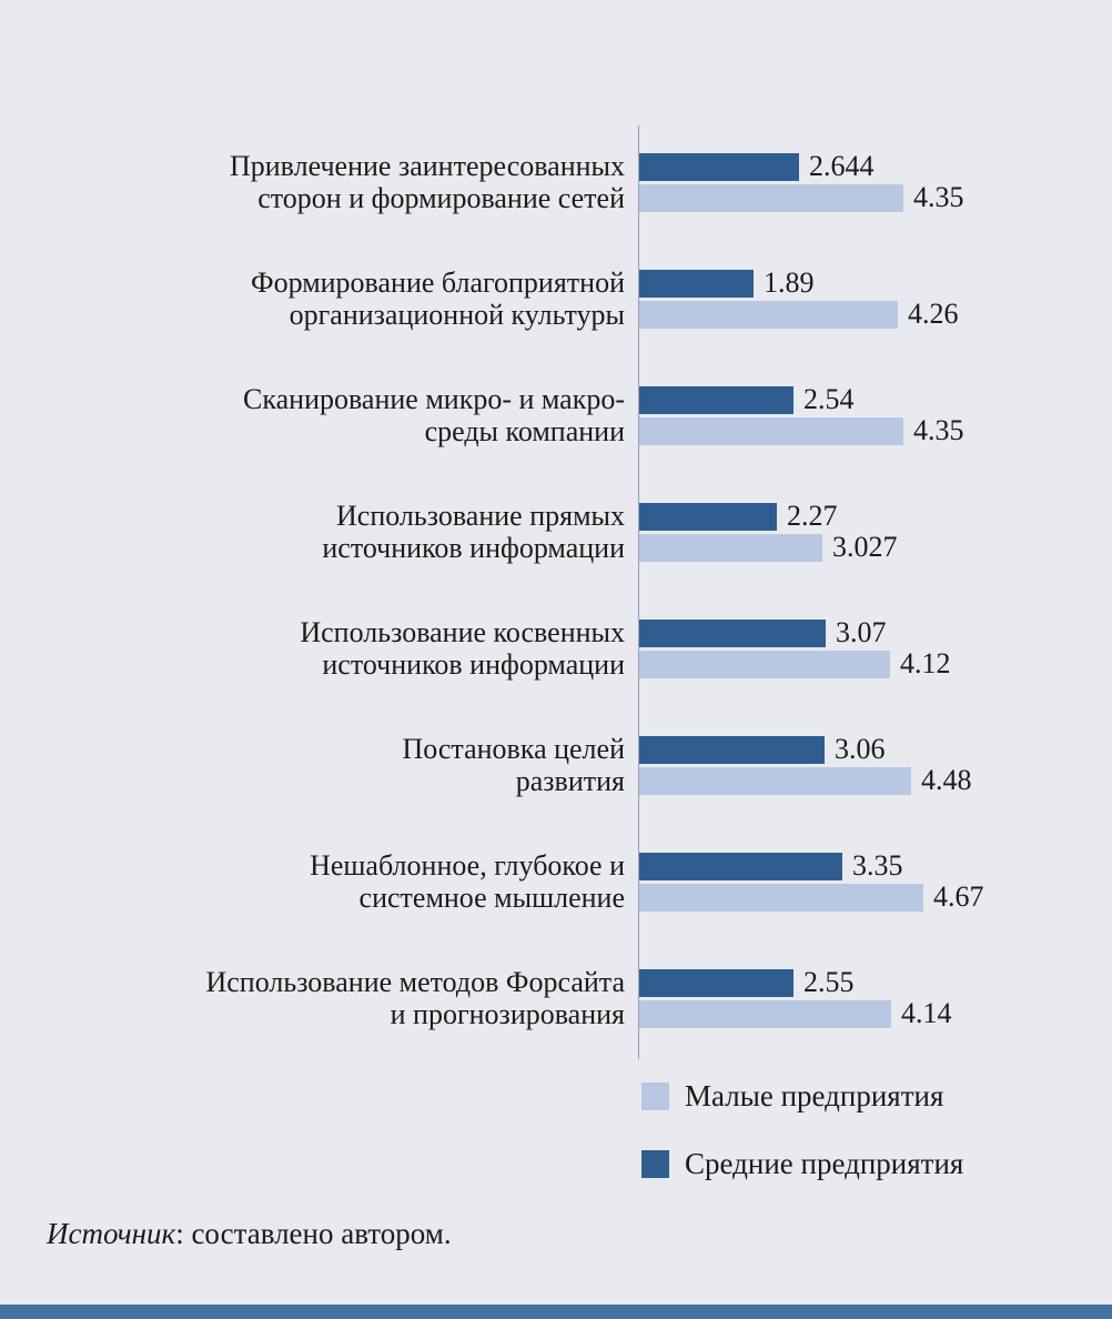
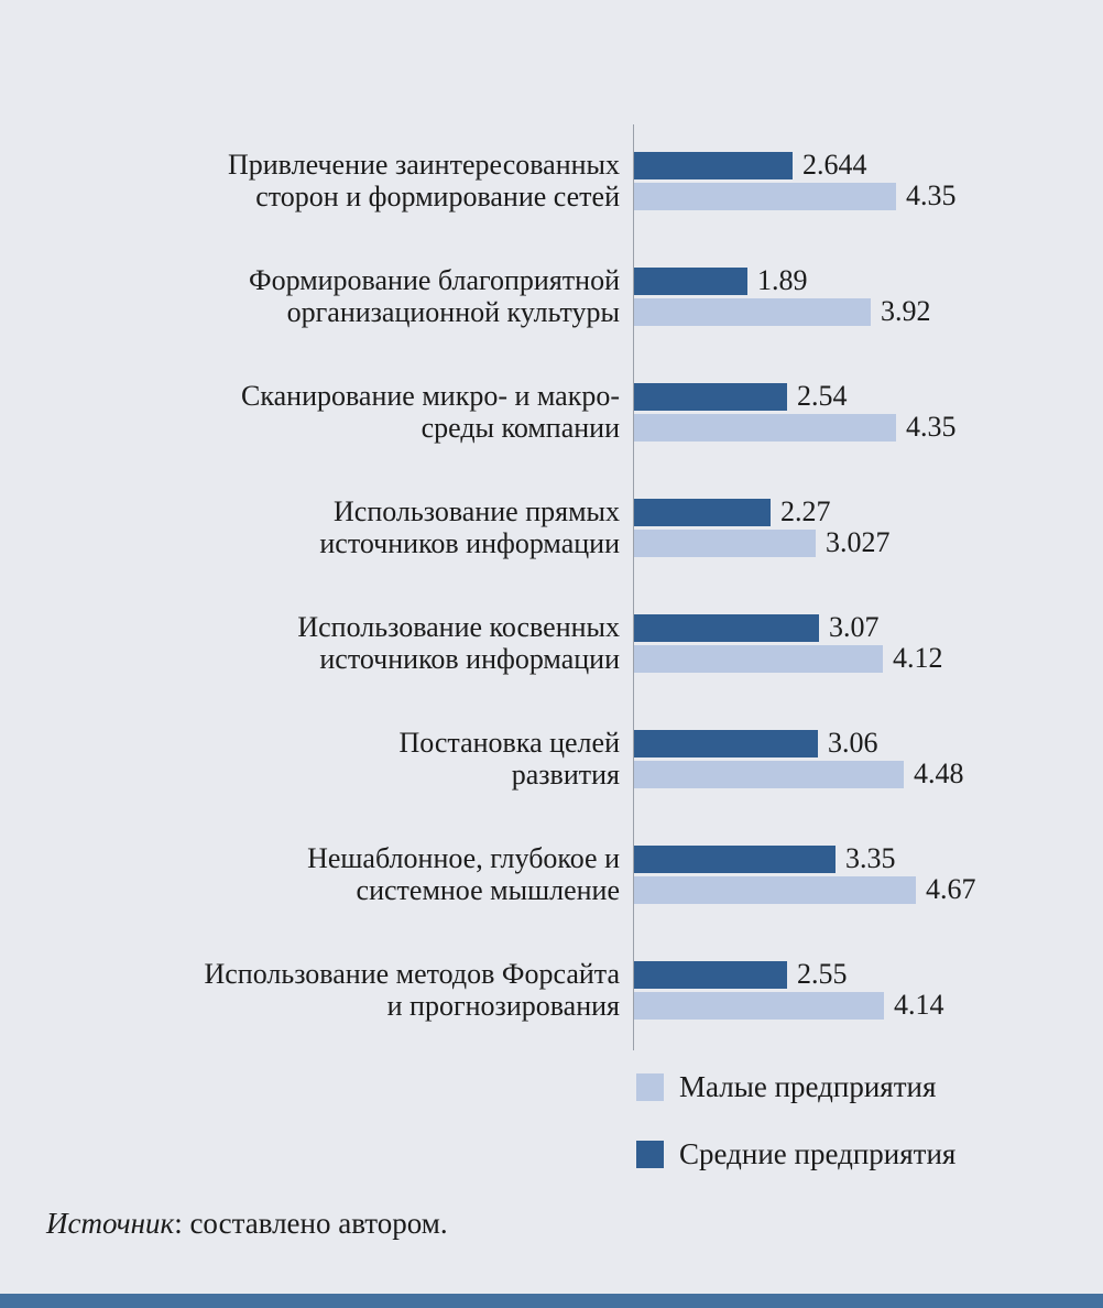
Малые предприятия/Формирование благоприятной организационной культуры: 4.26 -> 3.92
